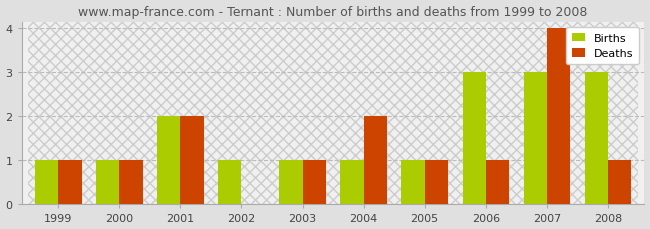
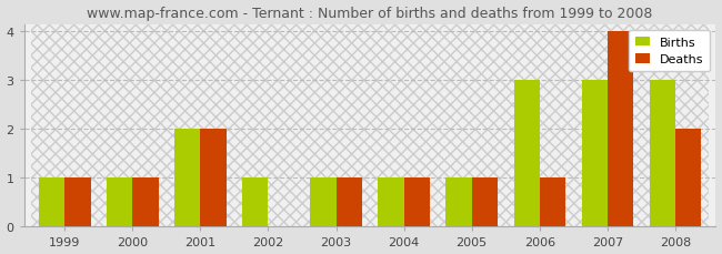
Deaths/2004: 2 -> 1
Deaths/2008: 1 -> 2
